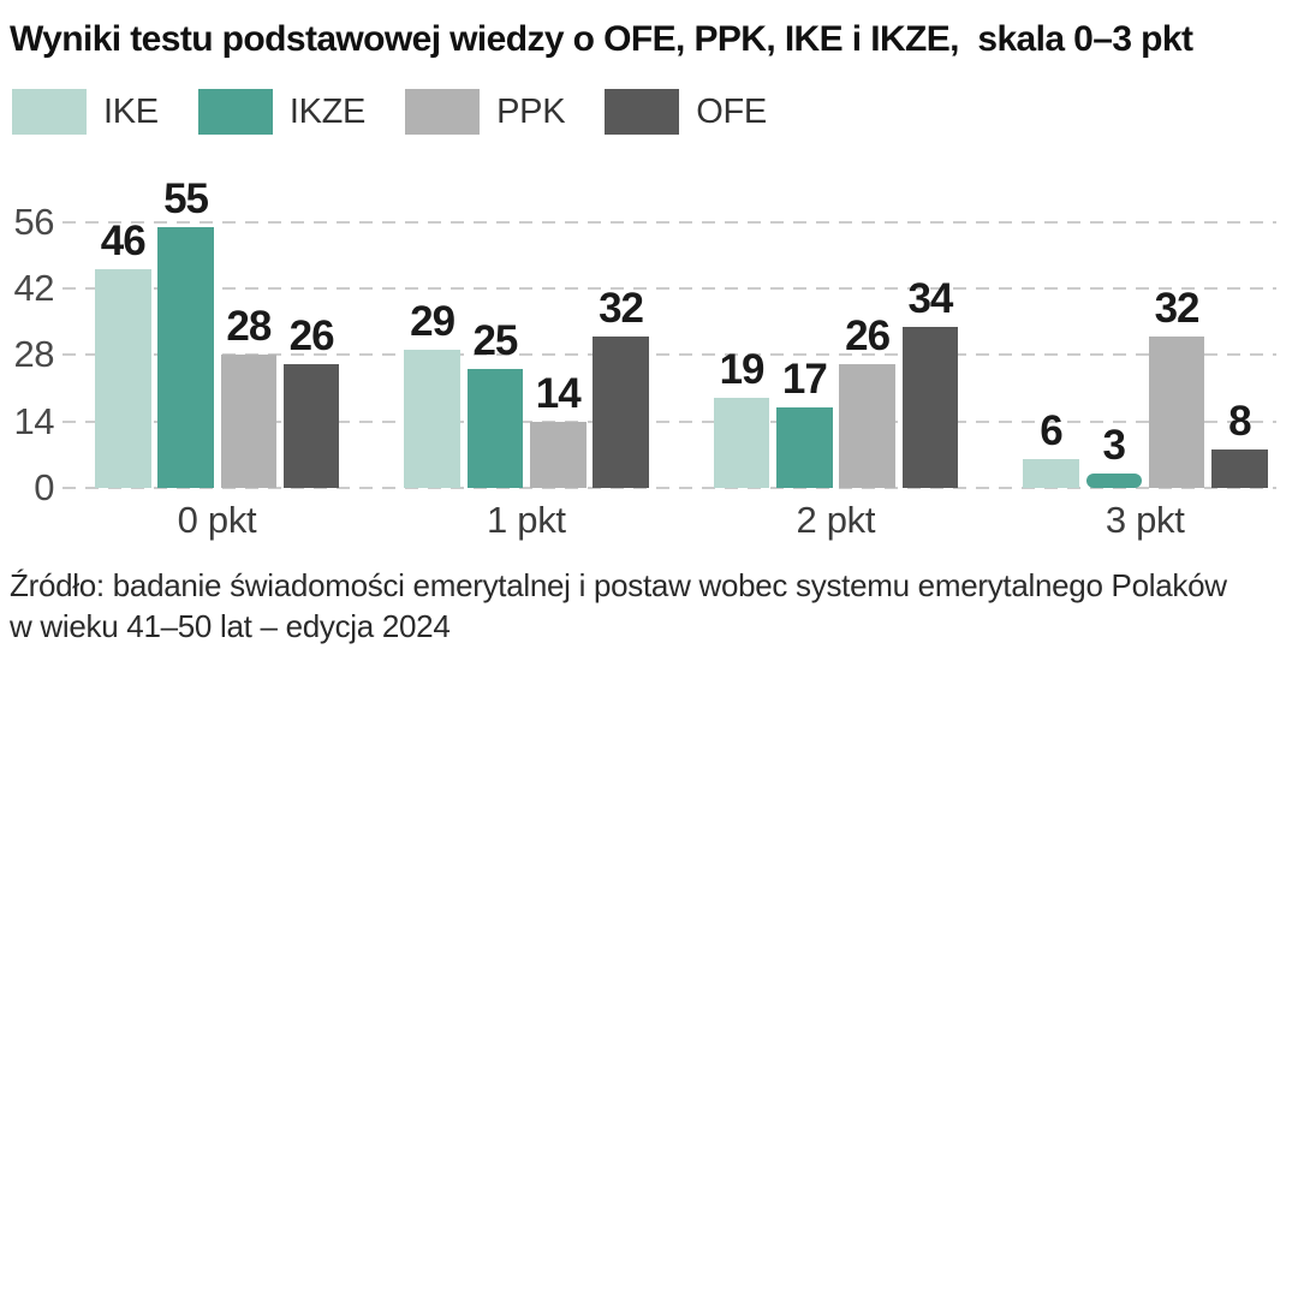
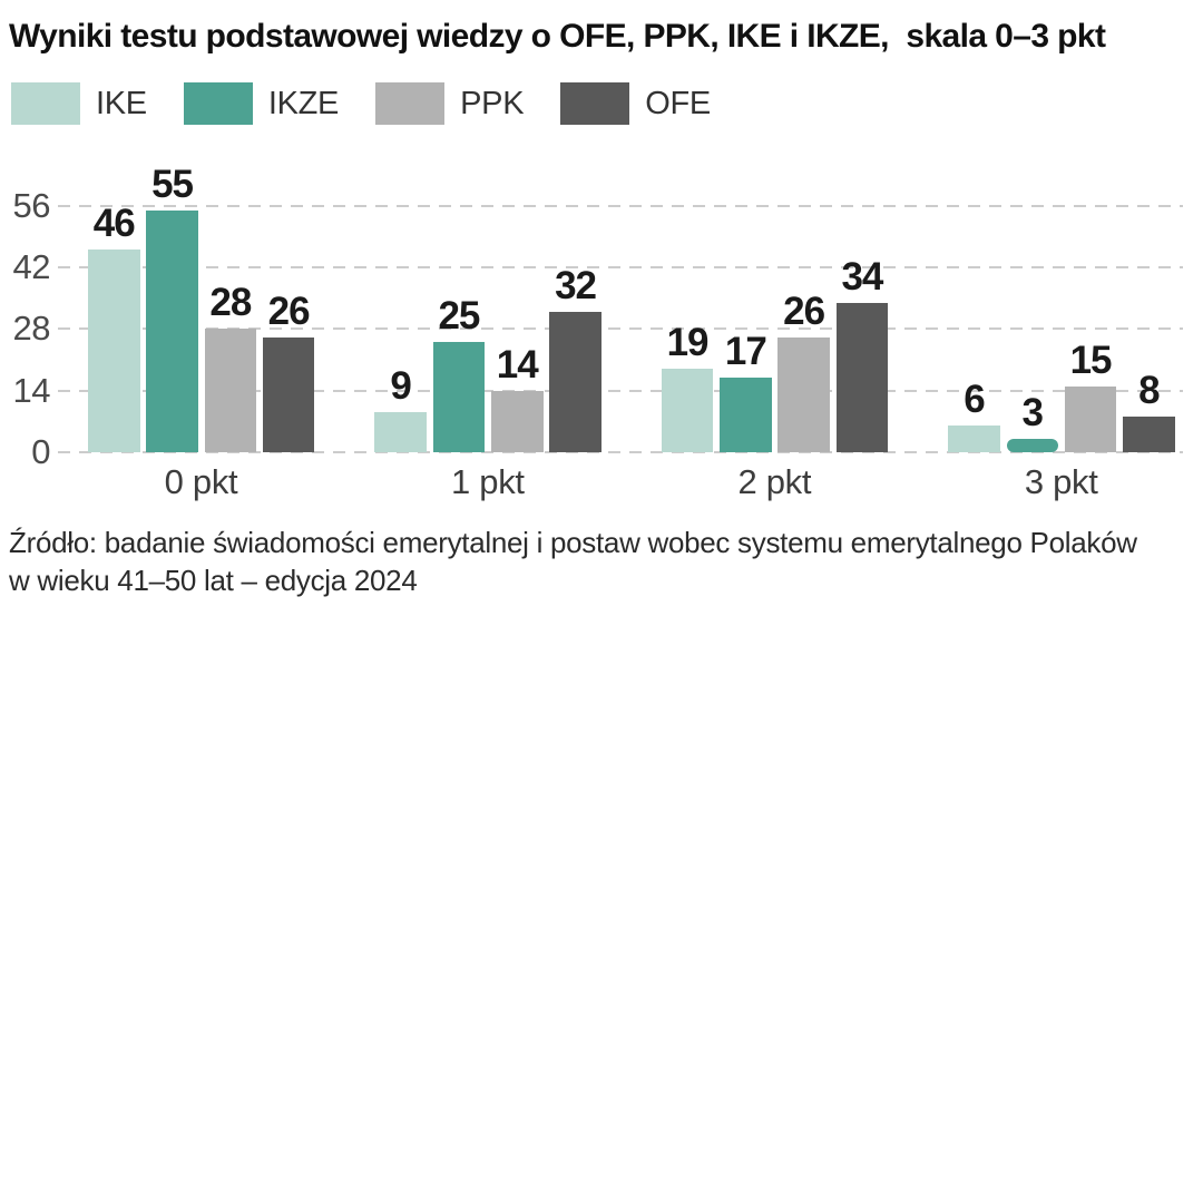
IKE/1 pkt: 29 -> 9
PPK/3 pkt: 32 -> 15
